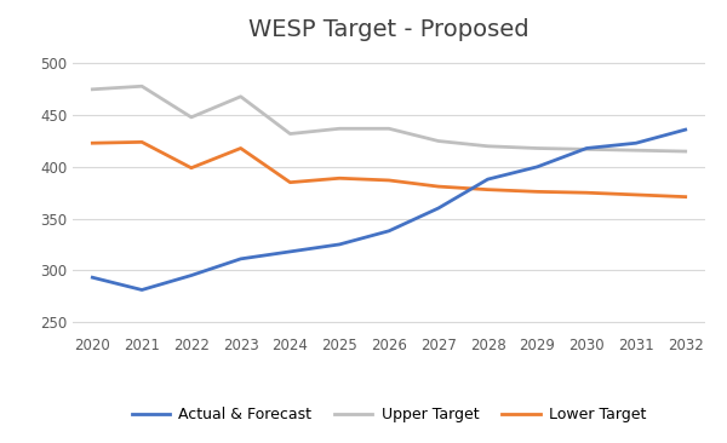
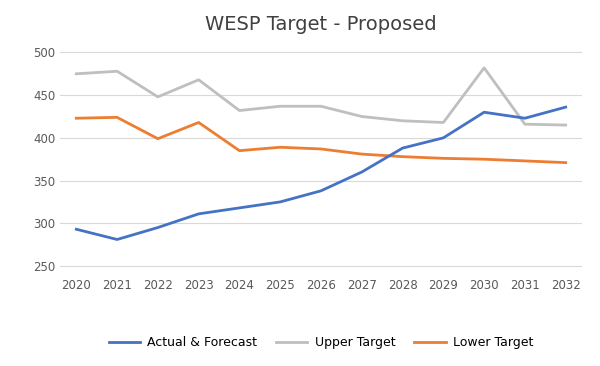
Actual & Forecast/2030: 418 -> 430
Upper Target/2030: 417 -> 482
